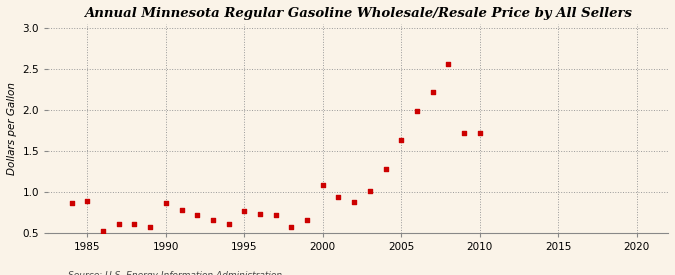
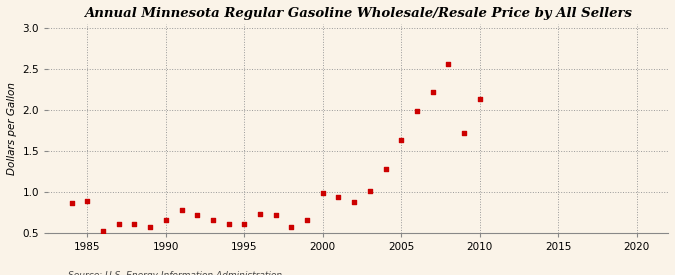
1990: 0.86 -> 0.65
1995: 0.76 -> 0.60
2000: 1.08 -> 0.98
2010: 1.72 -> 2.13
